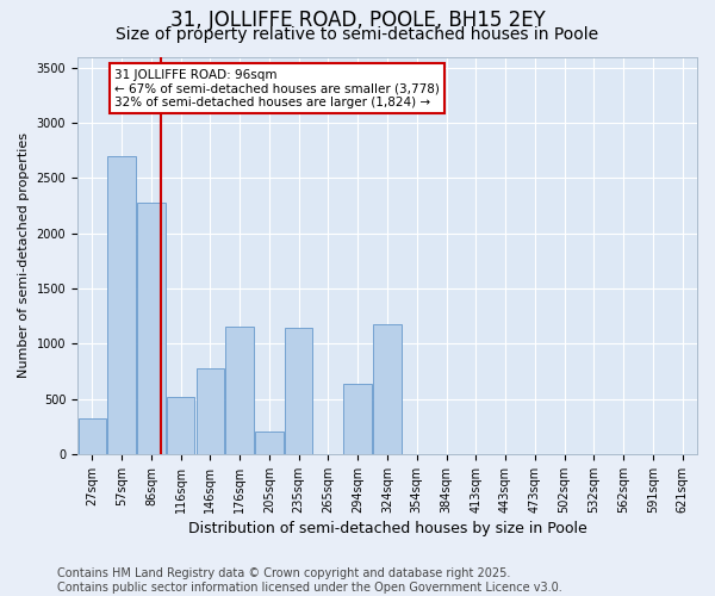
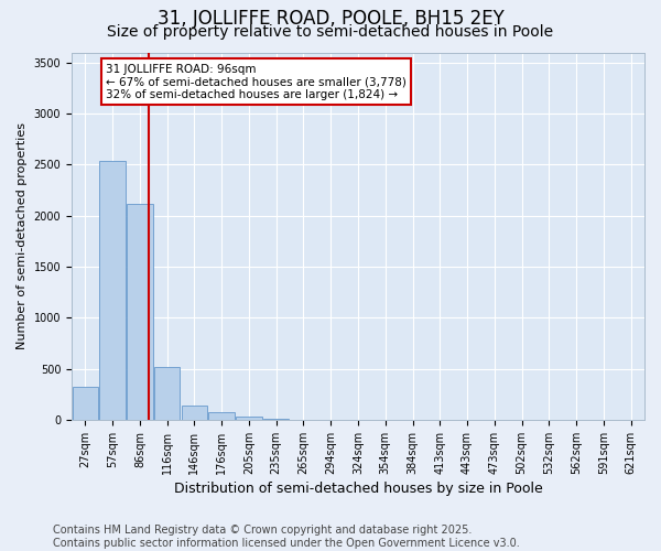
57sqm: 2700 -> 2540
86sqm: 2280 -> 2120
146sqm: 780 -> 140
176sqm: 1160 -> 70
205sqm: 200 -> 30
235sqm: 1140 -> 10
294sqm: 640 -> 0
324sqm: 1180 -> 0
